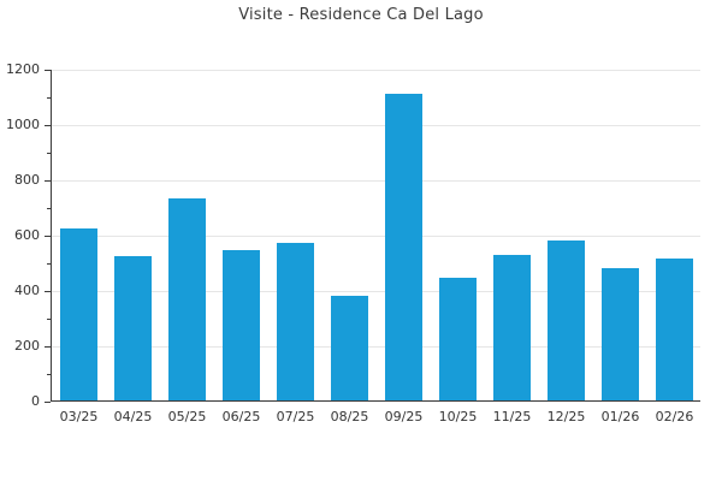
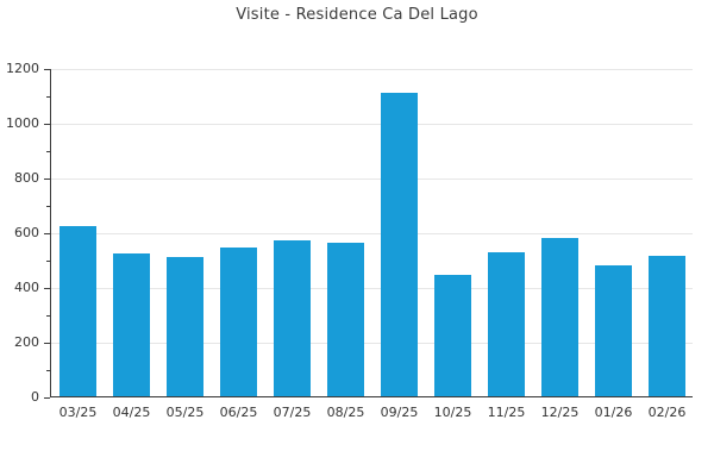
05/25: 730 -> 510
08/25: 380 -> 560
